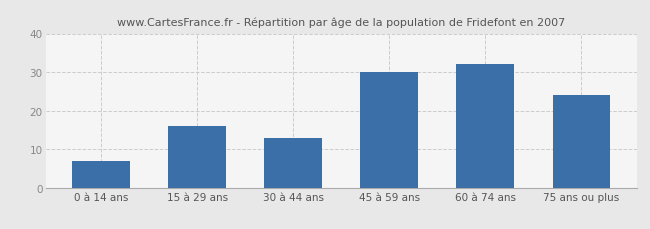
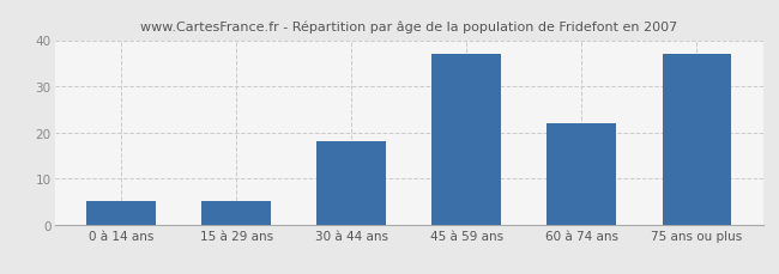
0 à 14 ans: 7 -> 5
15 à 29 ans: 16 -> 5
30 à 44 ans: 13 -> 18
45 à 59 ans: 30 -> 37
60 à 74 ans: 32 -> 22
75 ans ou plus: 24 -> 37
